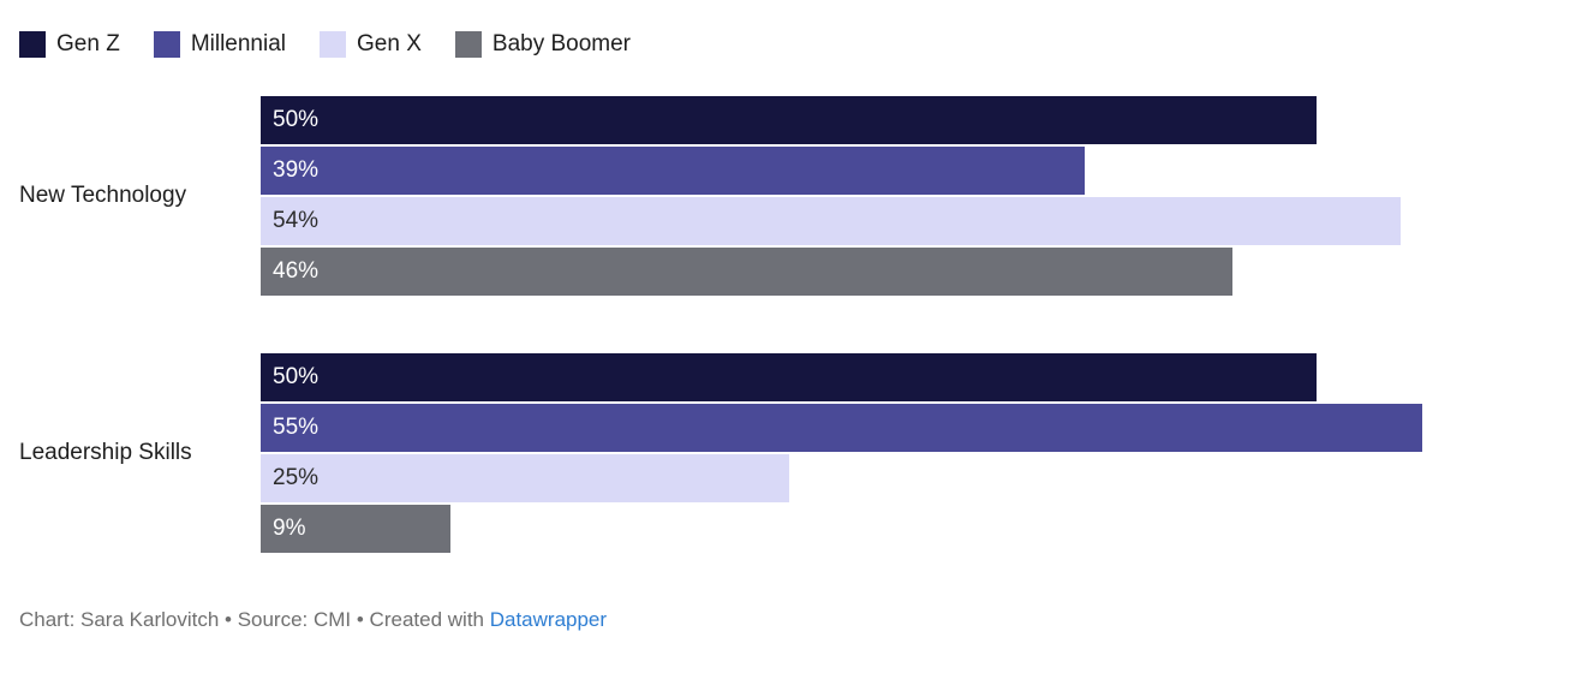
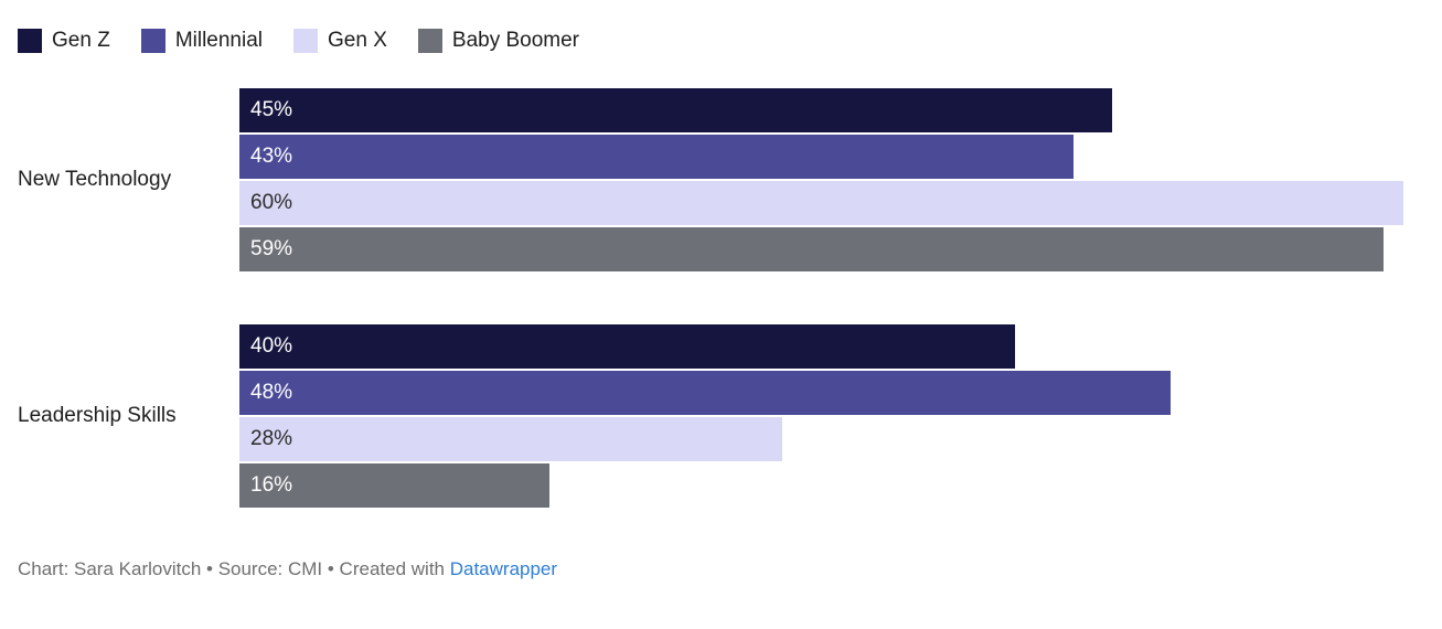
Gen Z/New Technology: 50% -> 45%
Millennial/New Technology: 39% -> 43%
Gen X/New Technology: 54% -> 60%
Baby Boomer/New Technology: 46% -> 59%
Gen Z/Leadership Skills: 50% -> 40%
Millennial/Leadership Skills: 55% -> 48%
Gen X/Leadership Skills: 25% -> 28%
Baby Boomer/Leadership Skills: 9% -> 16%
